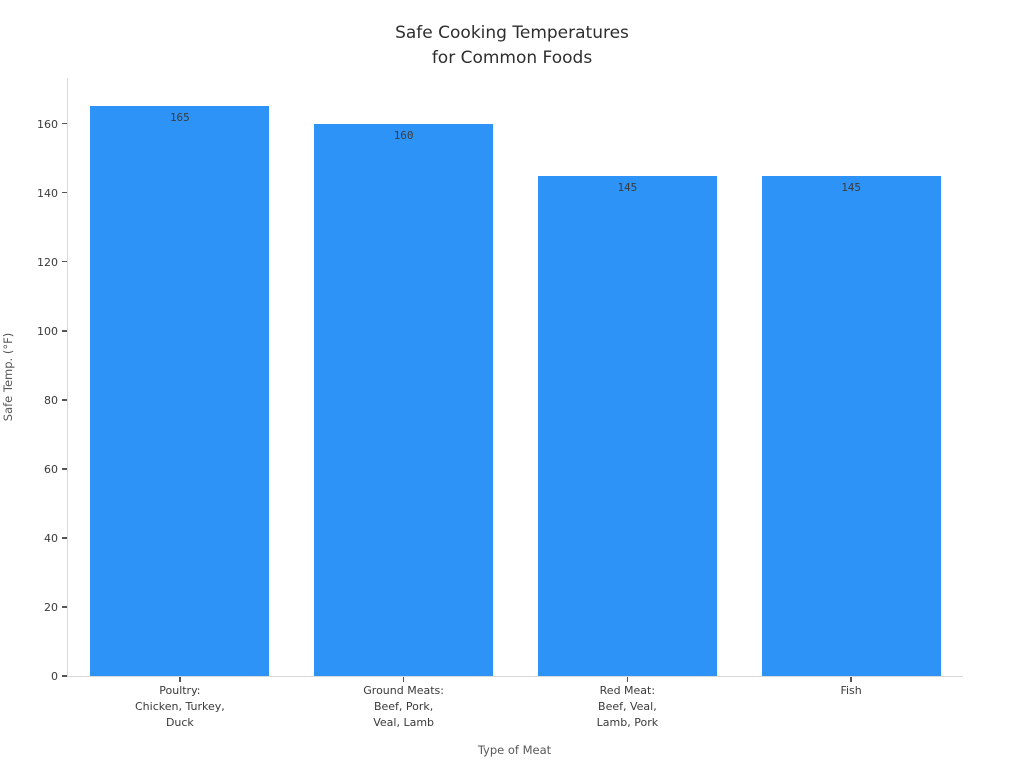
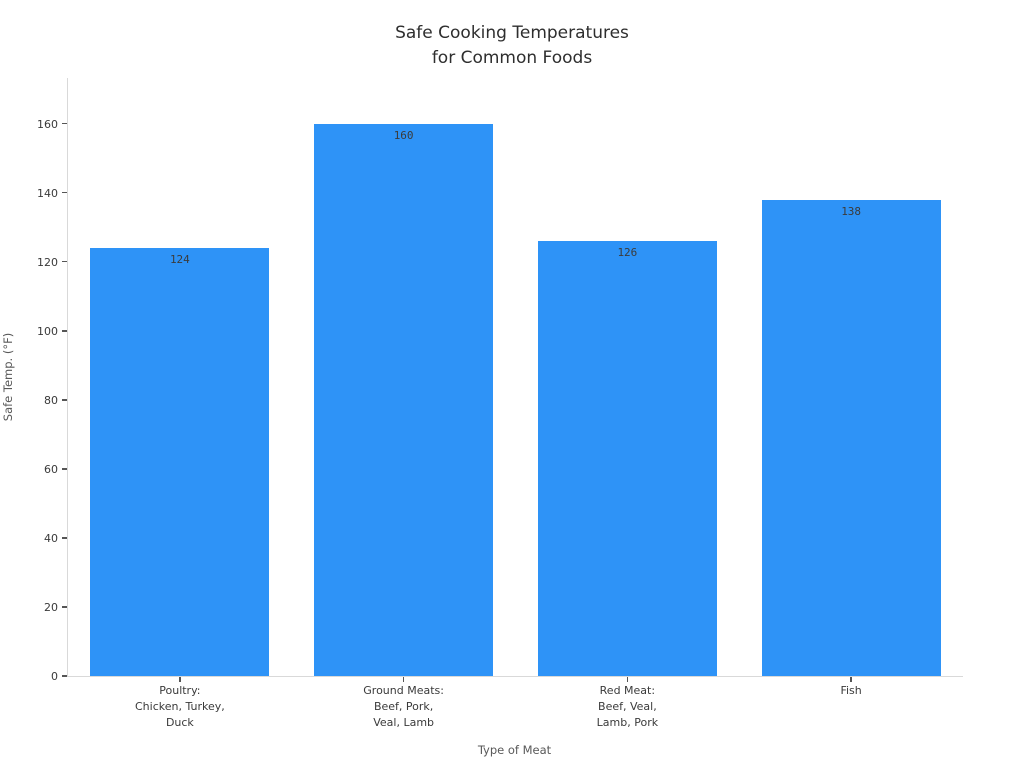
Poultry: Chicken, Turkey, Duck: 165 -> 124
Red Meat: Beef, Veal, Lamb, Pork: 145 -> 126
Fish: 145 -> 138
